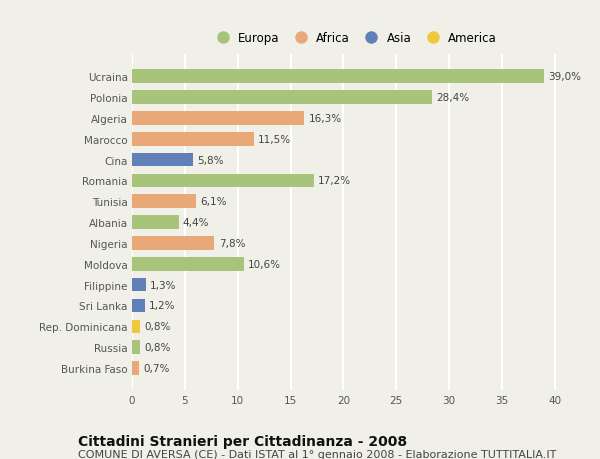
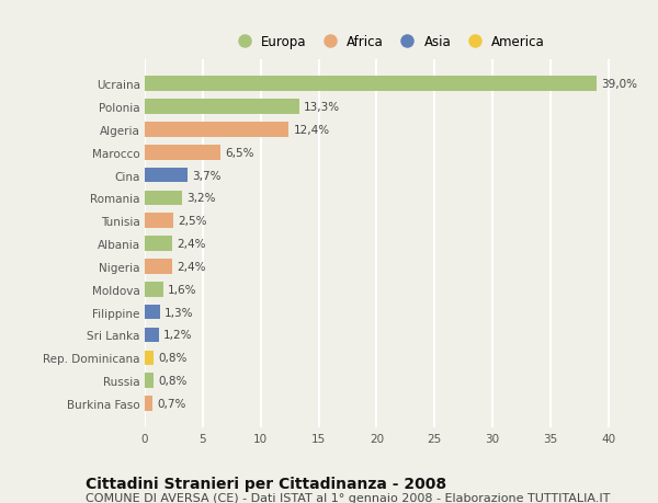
Polonia: 28,4% -> 13,3%
Algeria: 16,3% -> 12,4%
Marocco: 11,5% -> 6,5%
Cina: 5,8% -> 3,7%
Romania: 17,2% -> 3,2%
Tunisia: 6,1% -> 2,5%
Albania: 4,4% -> 2,4%
Nigeria: 7,8% -> 2,4%
Moldova: 10,6% -> 1,6%
